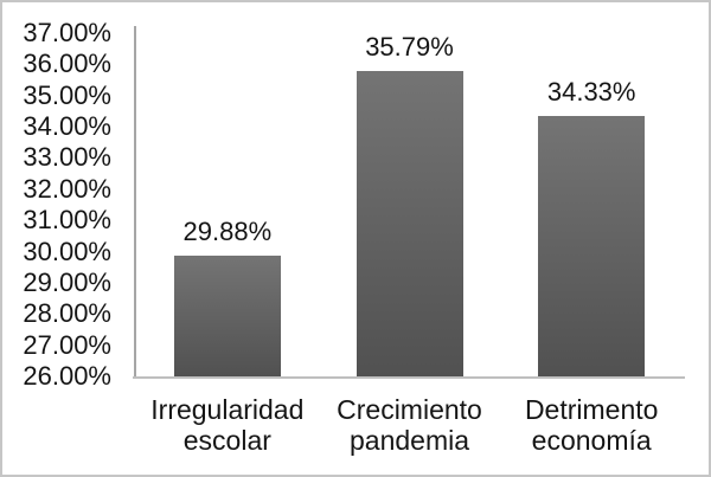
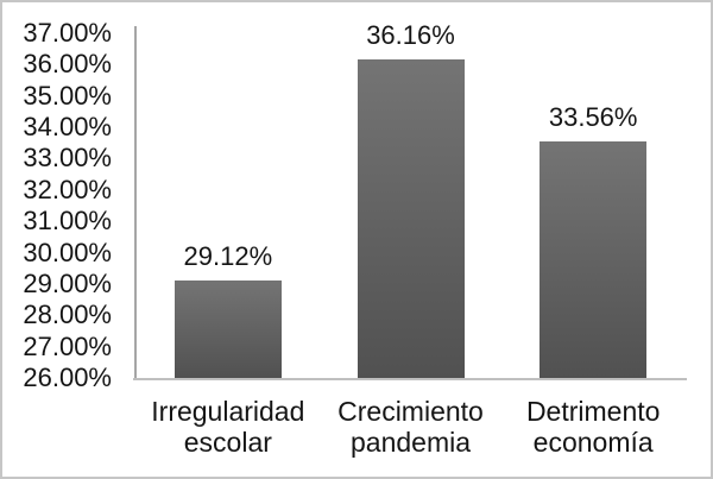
Irregularidad escolar: 29.88% -> 29.12%
Crecimiento pandemia: 35.79% -> 36.16%
Detrimento economía: 34.33% -> 33.56%
